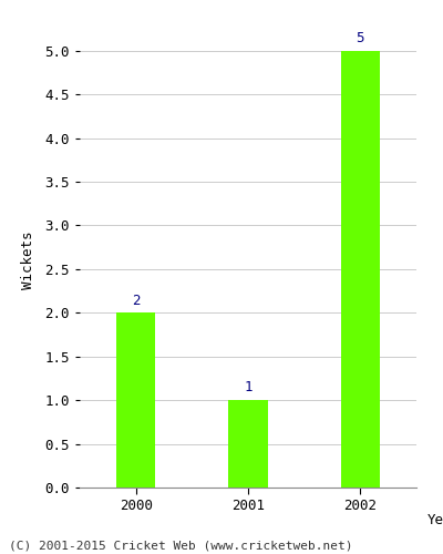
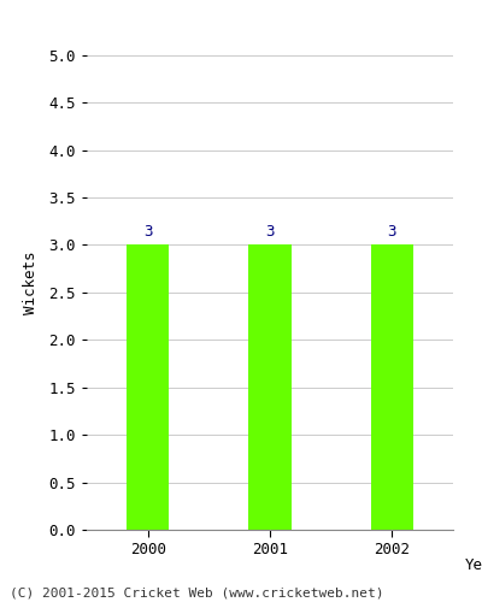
2000: 2 -> 3
2001: 1 -> 3
2002: 5 -> 3
